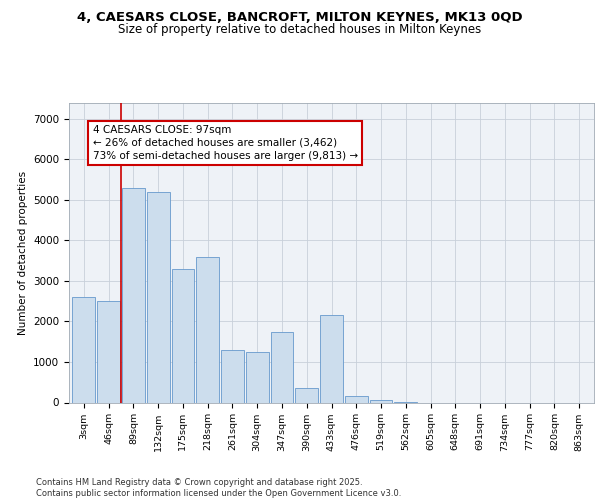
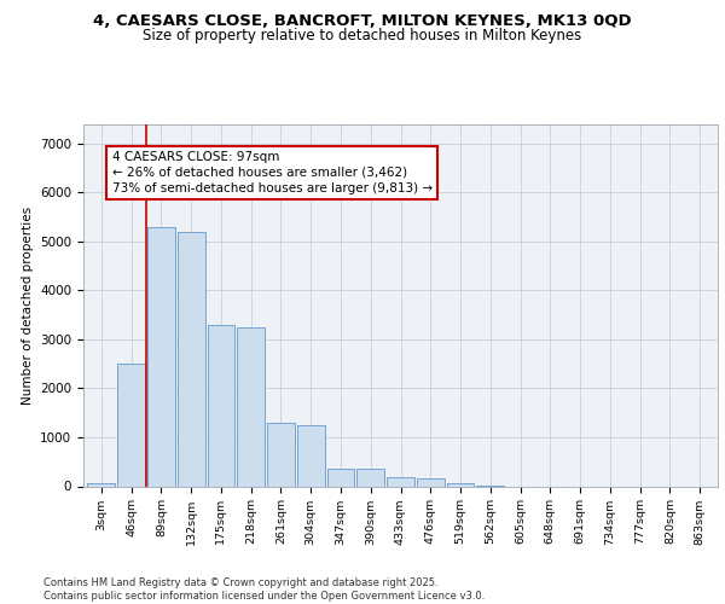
3sqm: 2600 -> 50
218sqm: 3600 -> 3250
347sqm: 1750 -> 370
433sqm: 2150 -> 180
